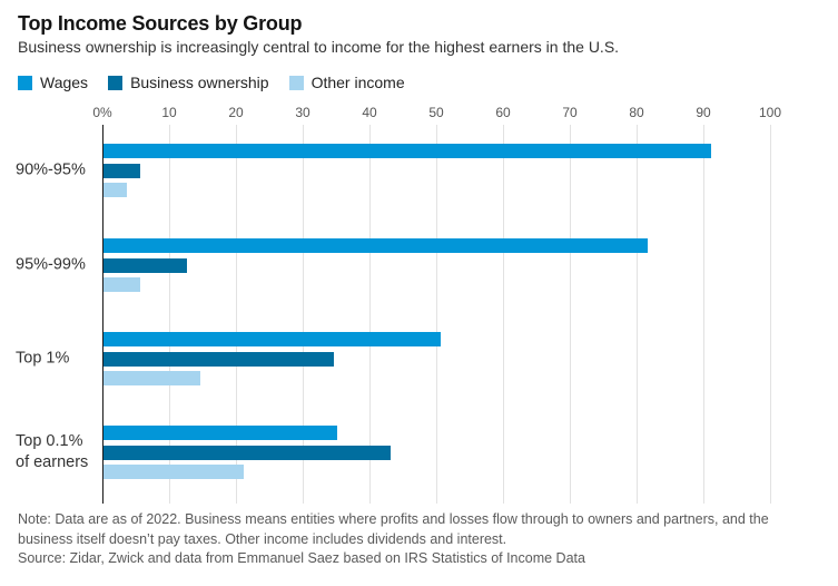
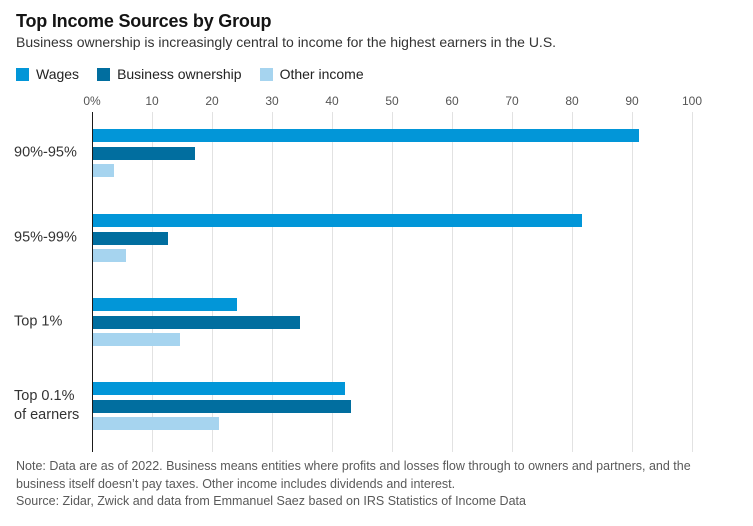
Business ownership/90%-95%: 6 -> 17
Wages/Top 1%: 50 -> 24
Wages/Top 0.1% of earners: 35 -> 42
